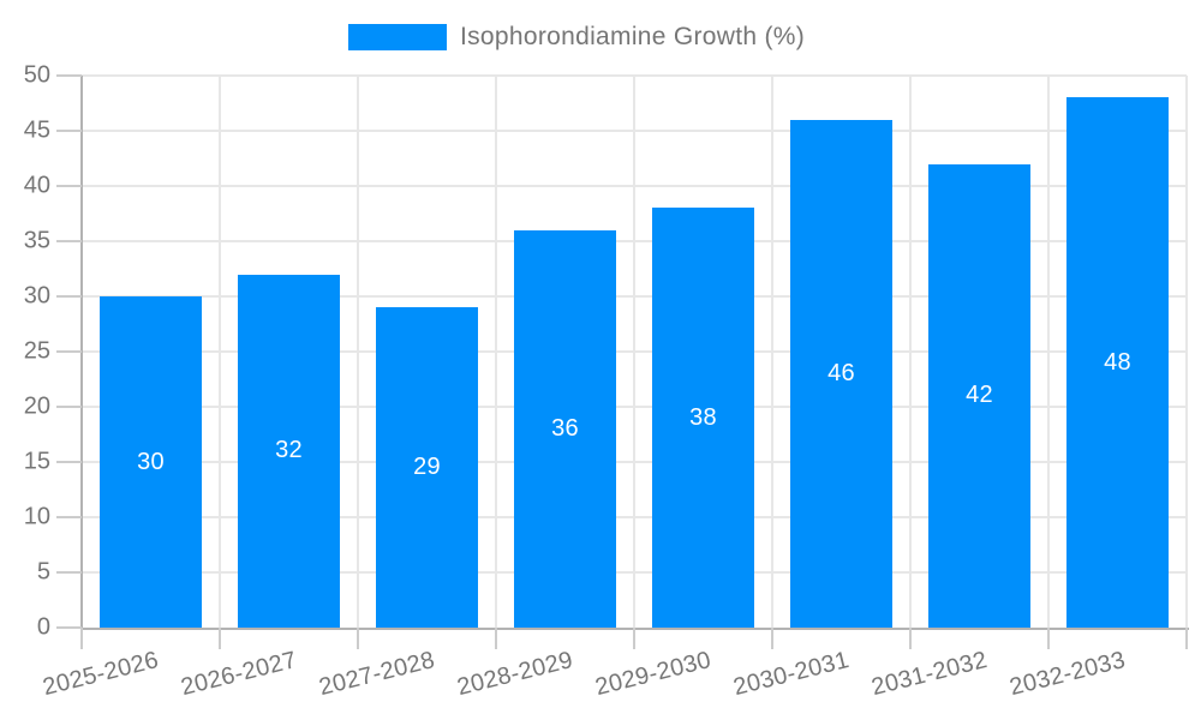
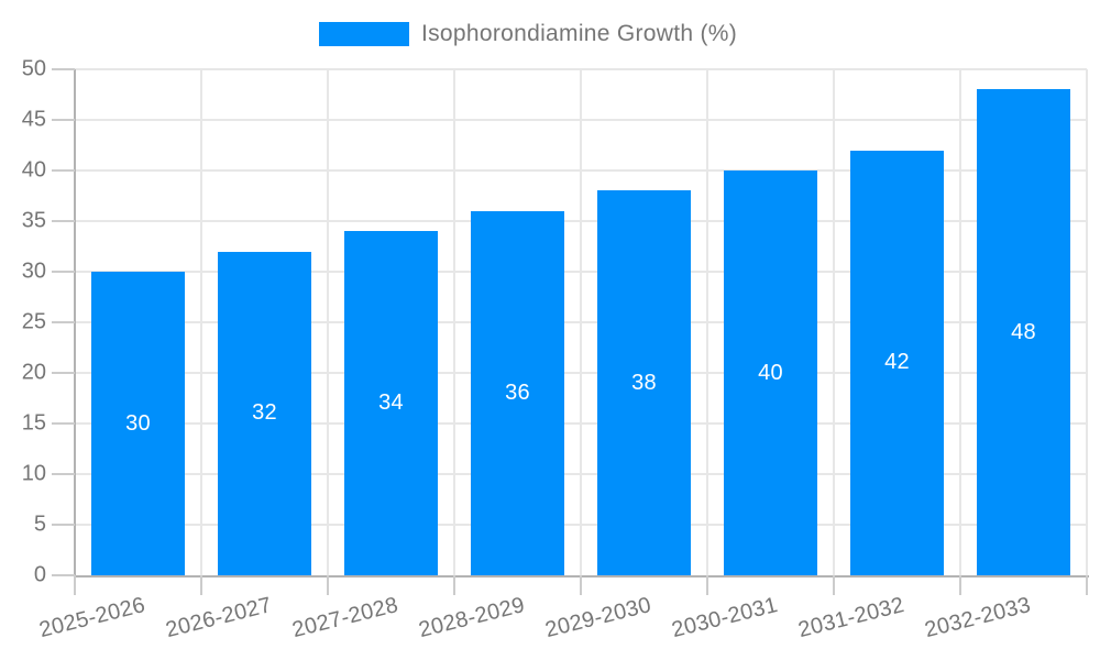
2027-2028: 29 -> 34
2030-2031: 46 -> 40
